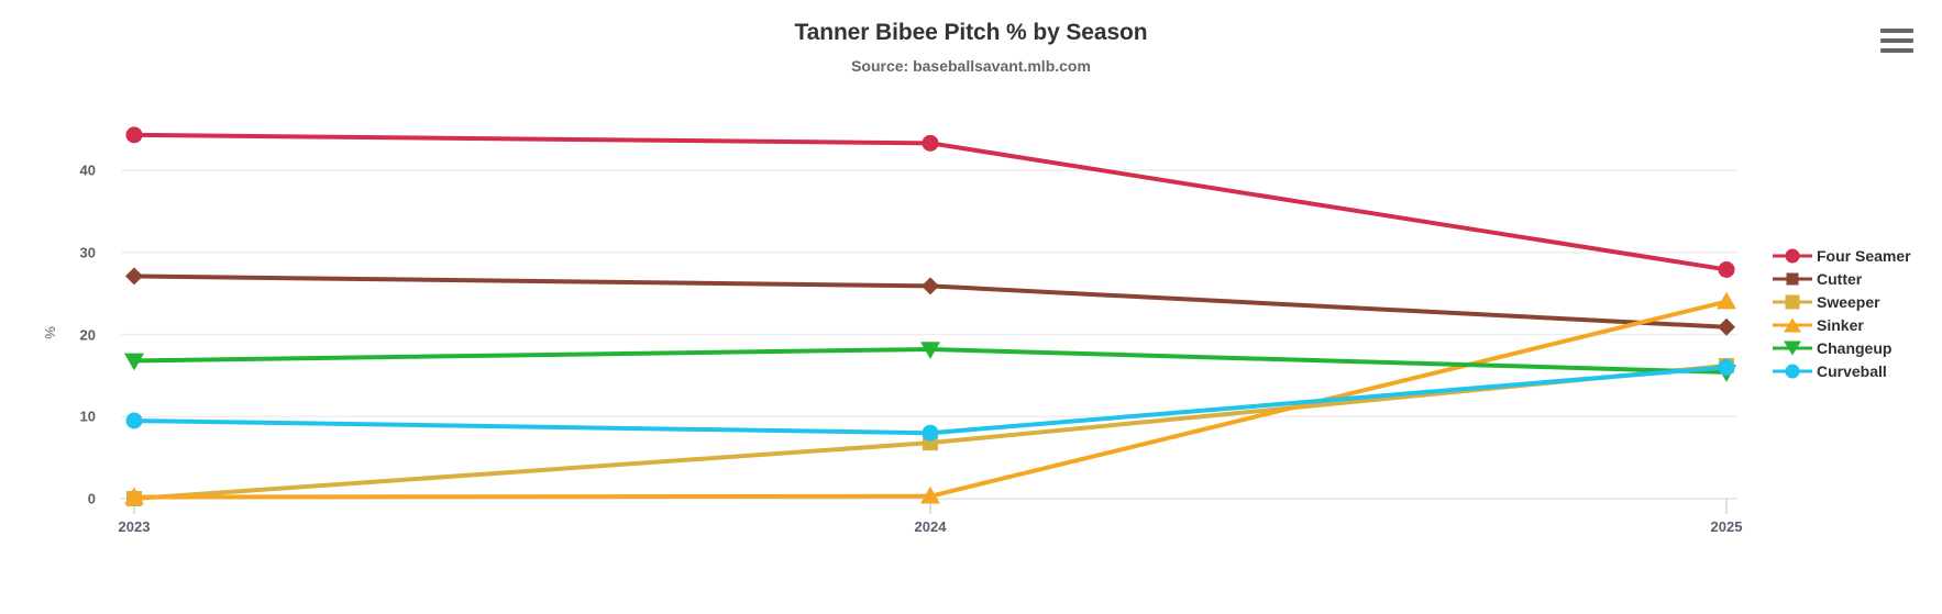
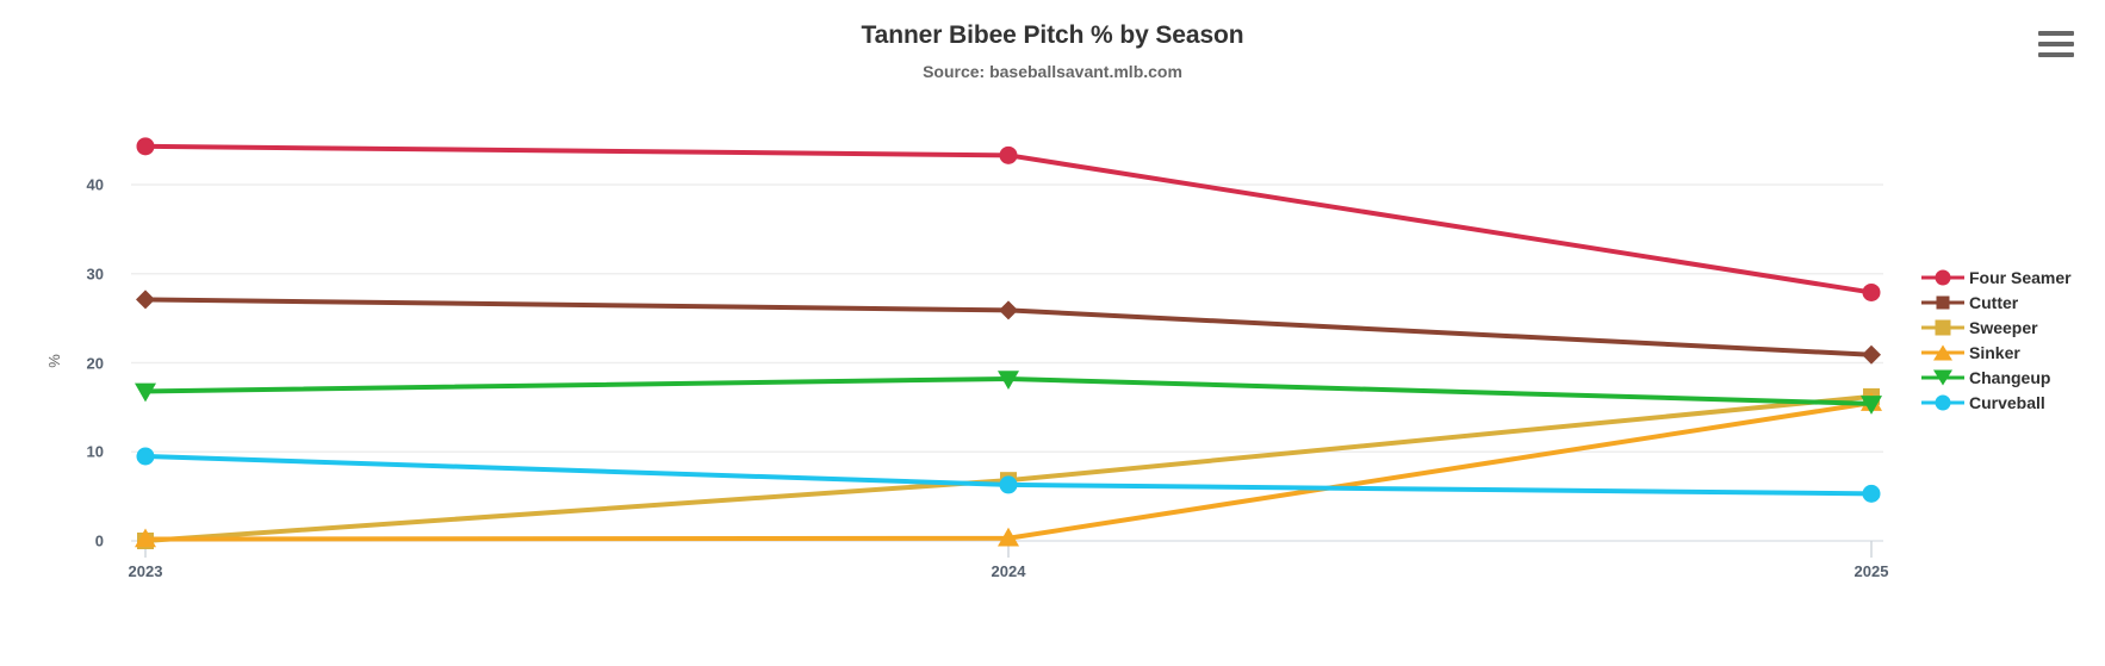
Curveball/2024: 8 -> 6
Sinker/2025: 24 -> 16
Curveball/2025: 16 -> 5
